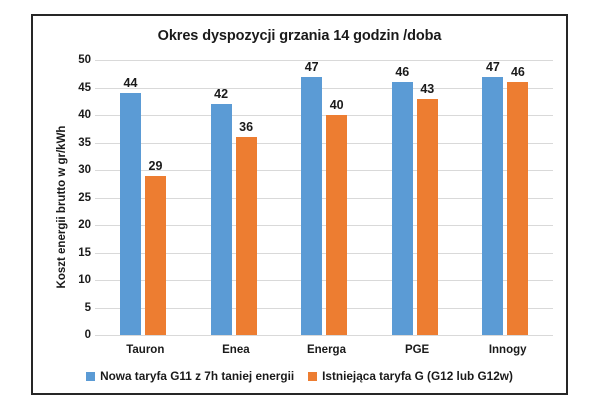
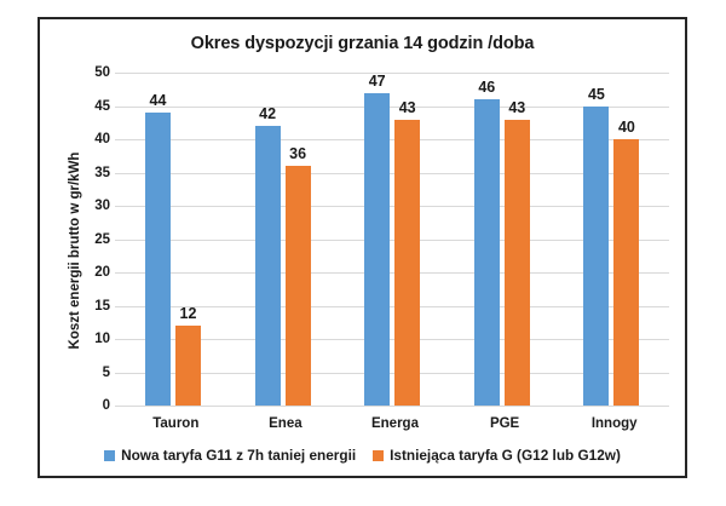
Istniejąca taryfa G (G12 lub G12w)/Tauron: 29 -> 12
Istniejąca taryfa G (G12 lub G12w)/Energa: 40 -> 43
Nowa taryfa G11 z 7h taniej energii/Innogy: 47 -> 45
Istniejąca taryfa G (G12 lub G12w)/Innogy: 46 -> 40
